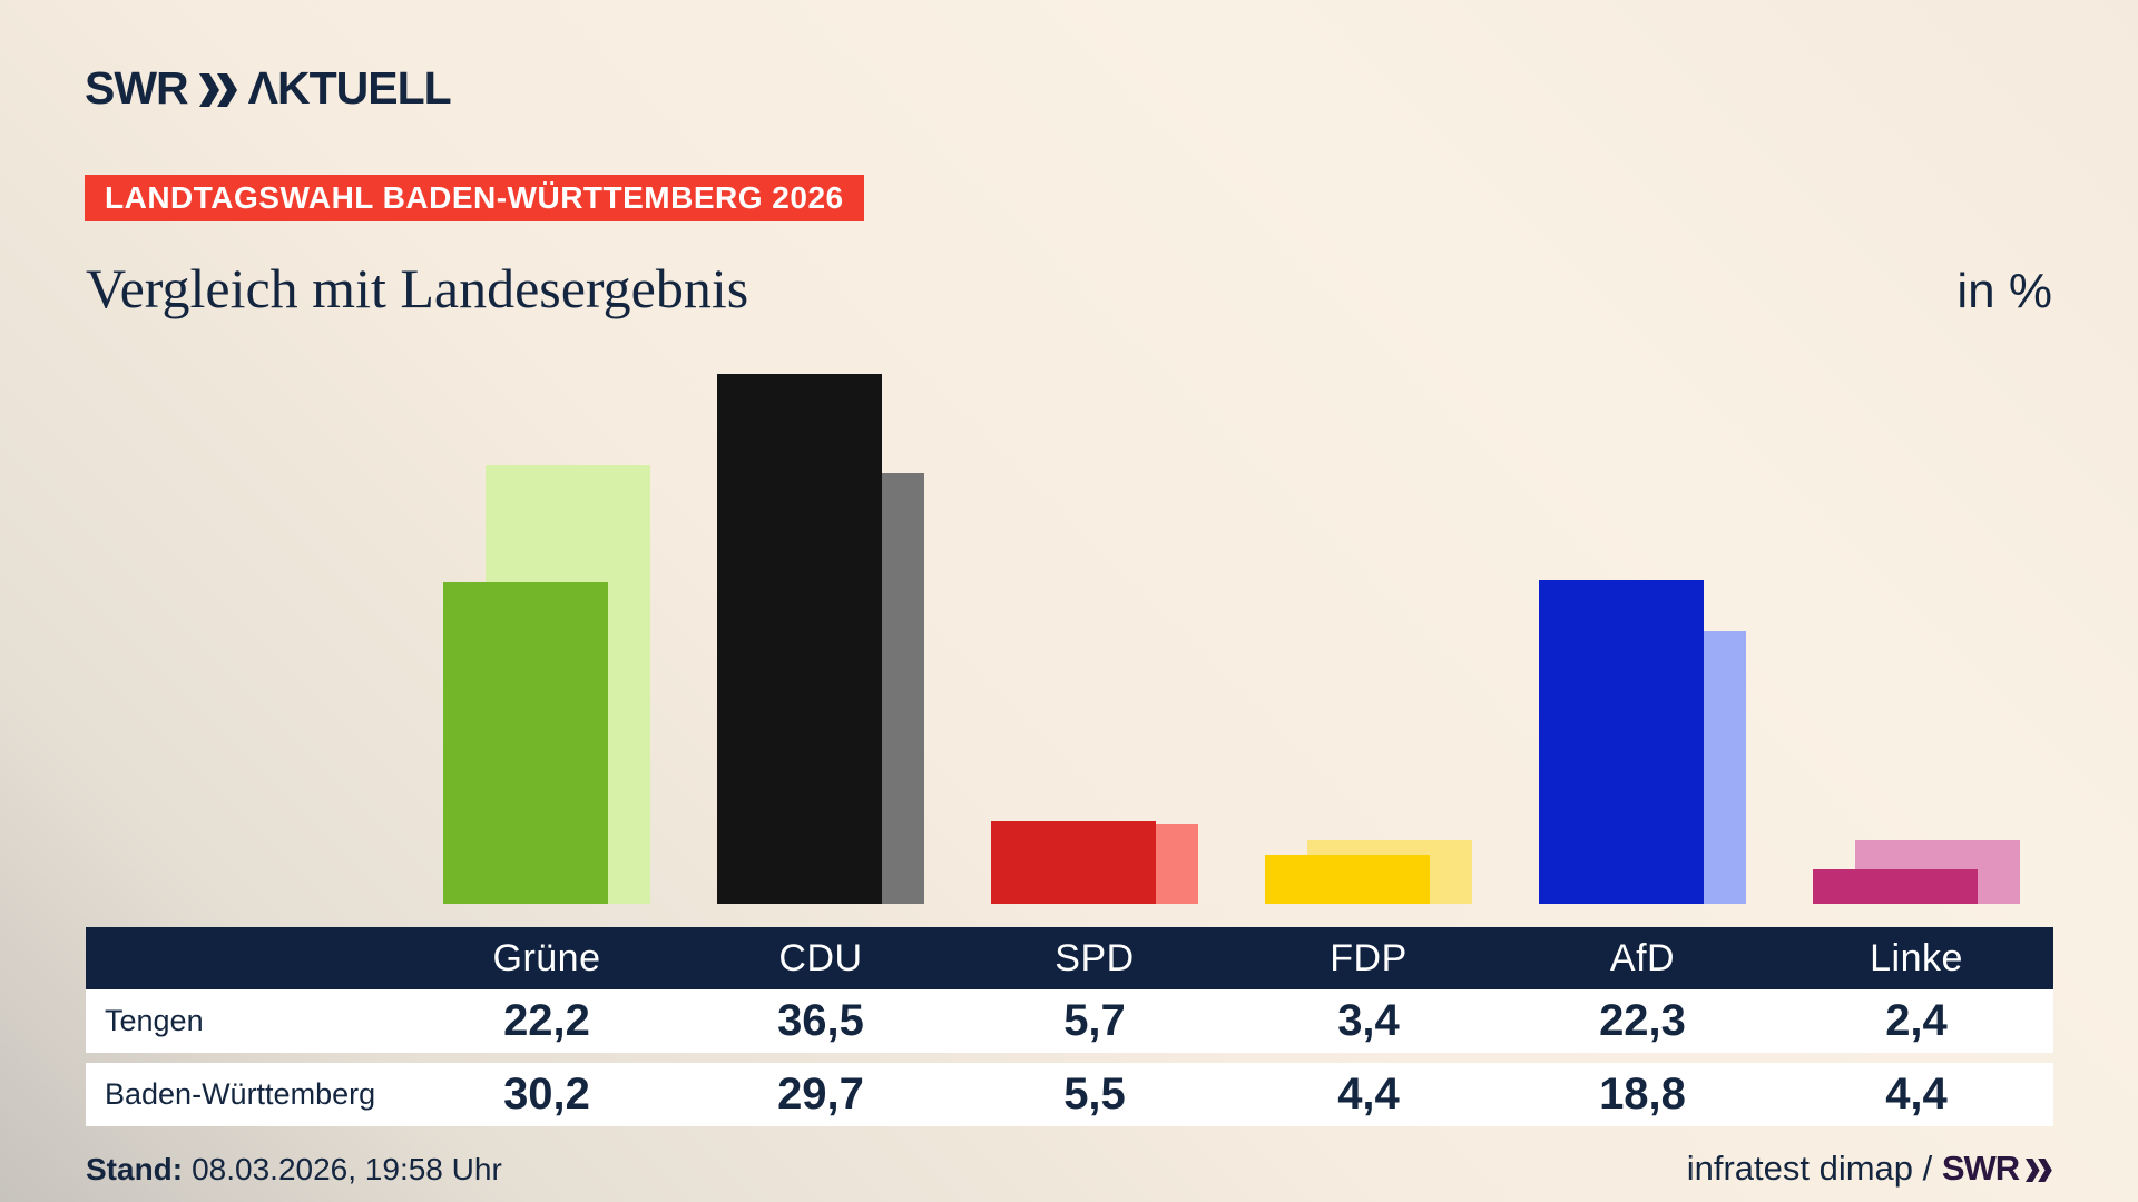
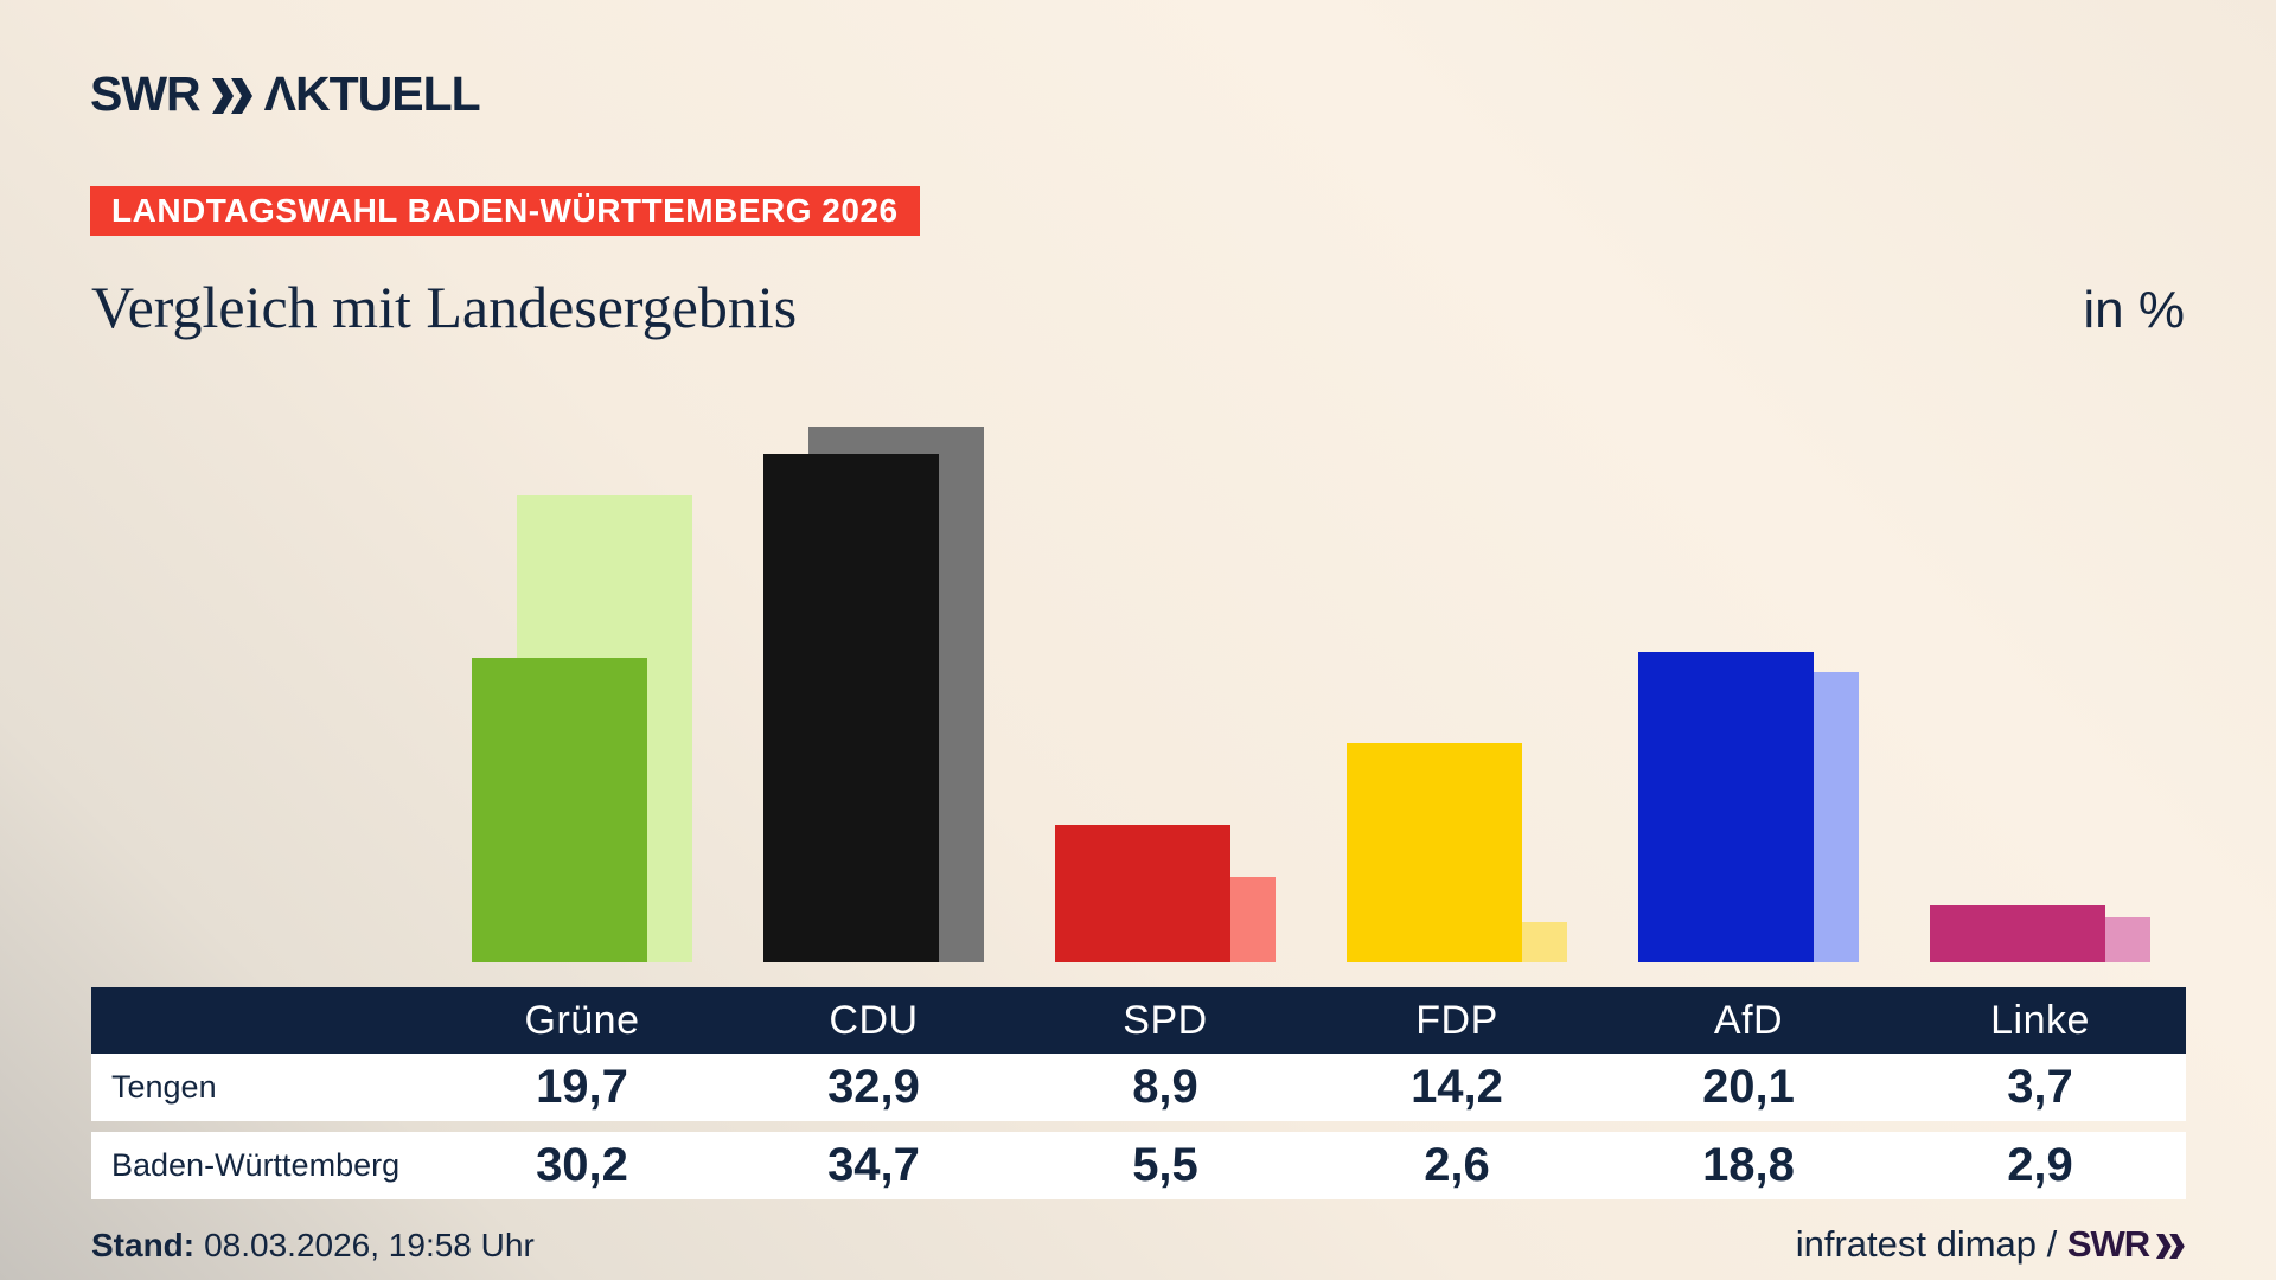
Tengen/Grüne: 22,2 -> 19,7
Tengen/CDU: 36,5 -> 32,9
Baden-Württemberg/CDU: 29,7 -> 34,7
Tengen/SPD: 5,7 -> 8,9
Tengen/FDP: 3,4 -> 14,2
Baden-Württemberg/FDP: 4,4 -> 2,6
Tengen/AfD: 22,3 -> 20,1
Tengen/Linke: 2,4 -> 3,7
Baden-Württemberg/Linke: 4,4 -> 2,9
